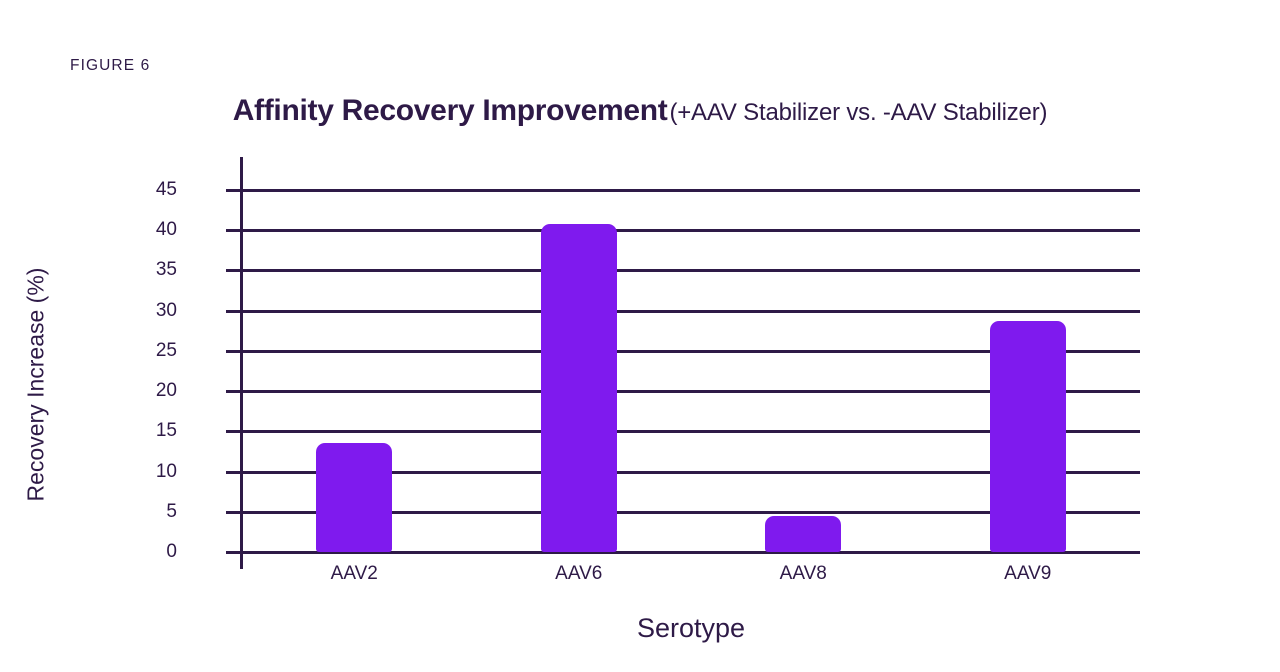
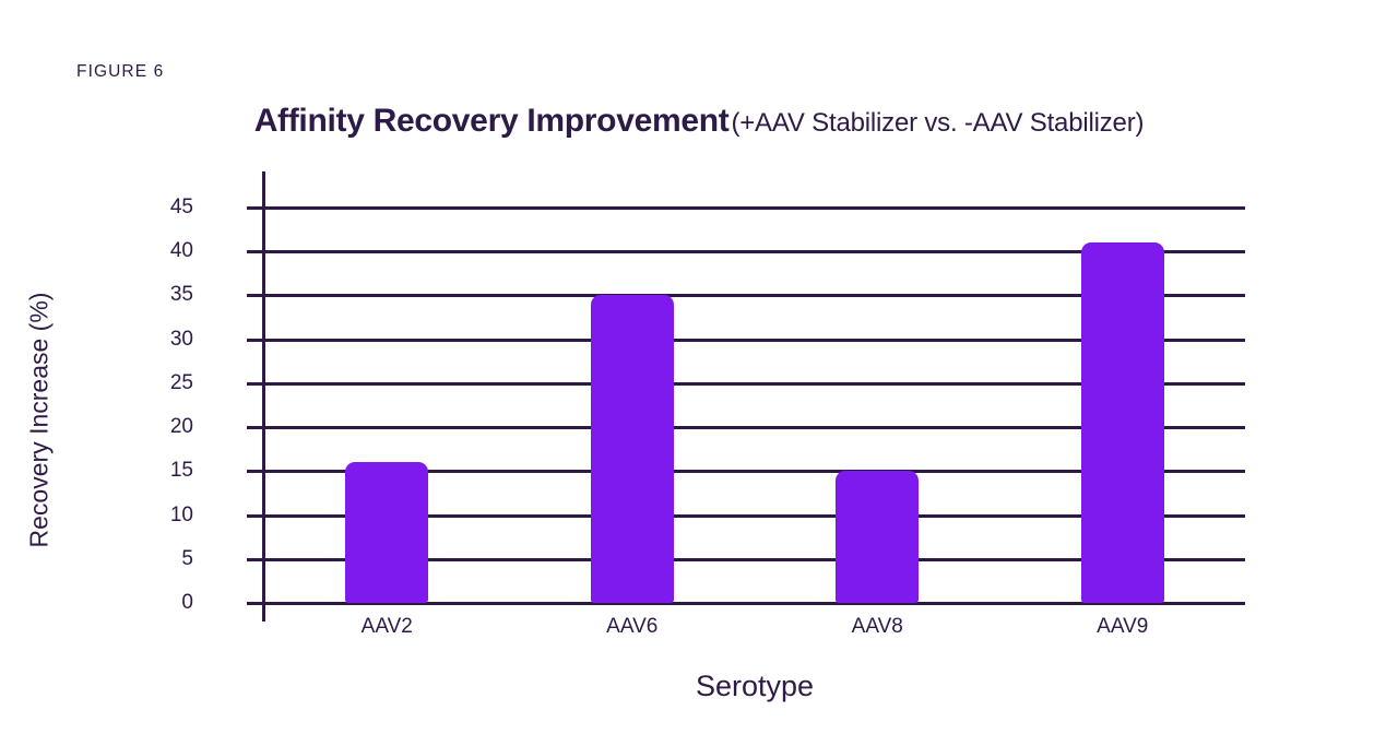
AAV2: 14 -> 16
AAV6: 41 -> 35
AAV8: 4 -> 15
AAV9: 29 -> 41
